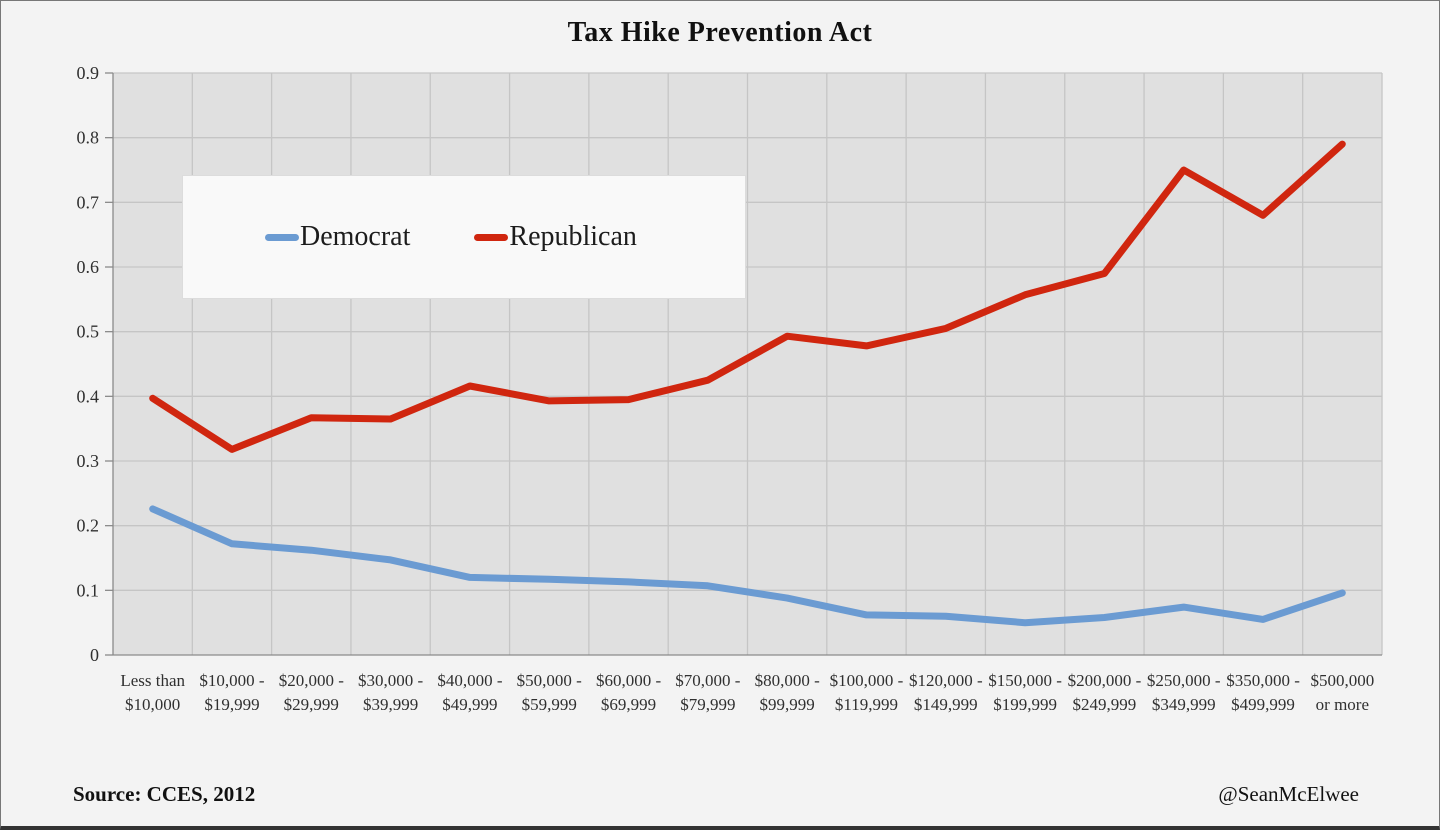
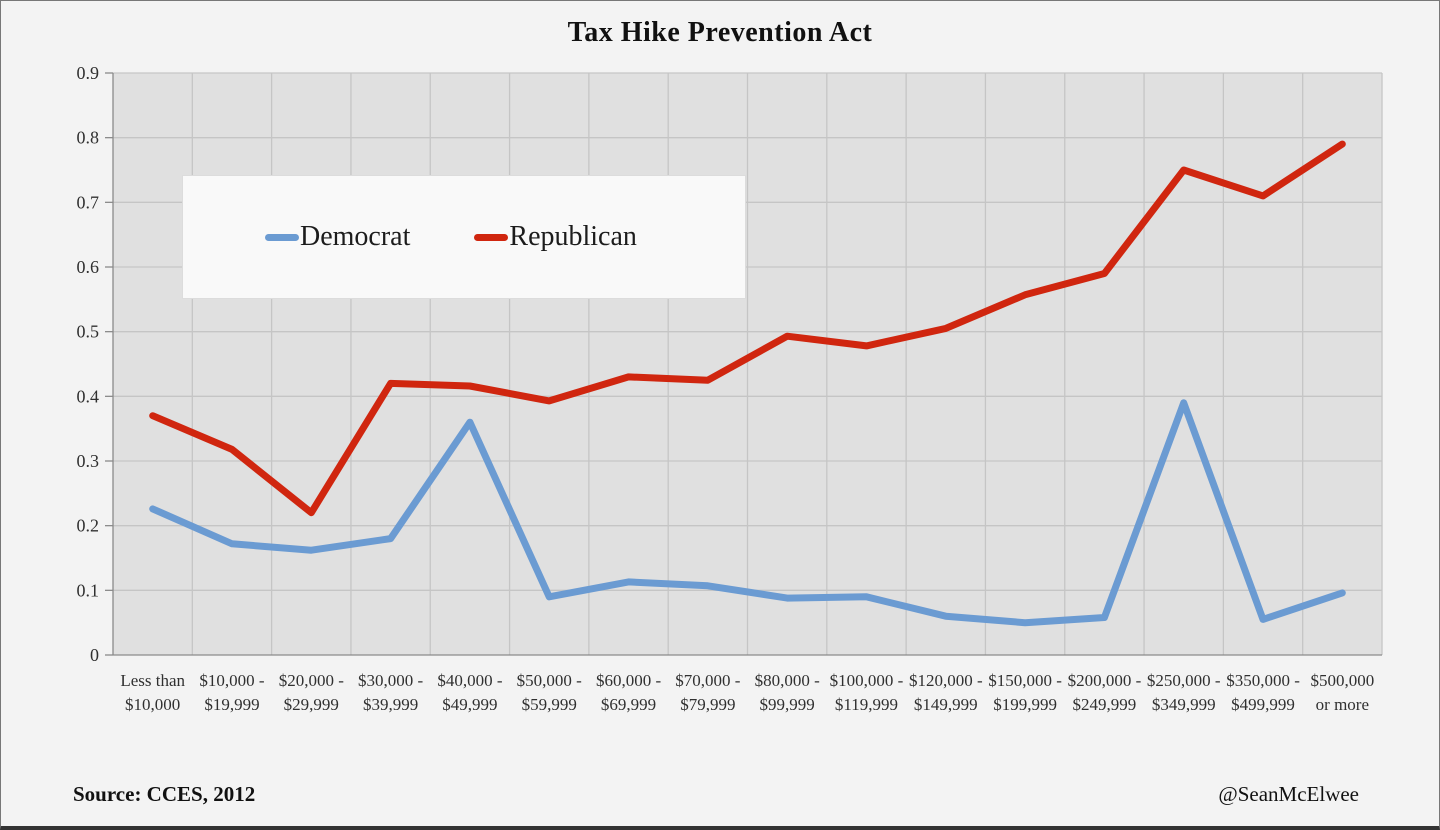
Republican/Less than $10,000: 0.40 -> 0.37
Republican/$20,000 - $29,999: 0.37 -> 0.22
Democrat/$30,000 - $39,999: 0.15 -> 0.18
Republican/$30,000 - $39,999: 0.36 -> 0.42
Democrat/$40,000 - $49,999: 0.12 -> 0.36
Democrat/$50,000 - $59,999: 0.12 -> 0.09
Republican/$60,000 - $69,999: 0.40 -> 0.43
Democrat/$100,000 - $119,999: 0.06 -> 0.09
Democrat/$250,000 - $349,999: 0.07 -> 0.39
Republican/$350,000 - $499,999: 0.68 -> 0.71
